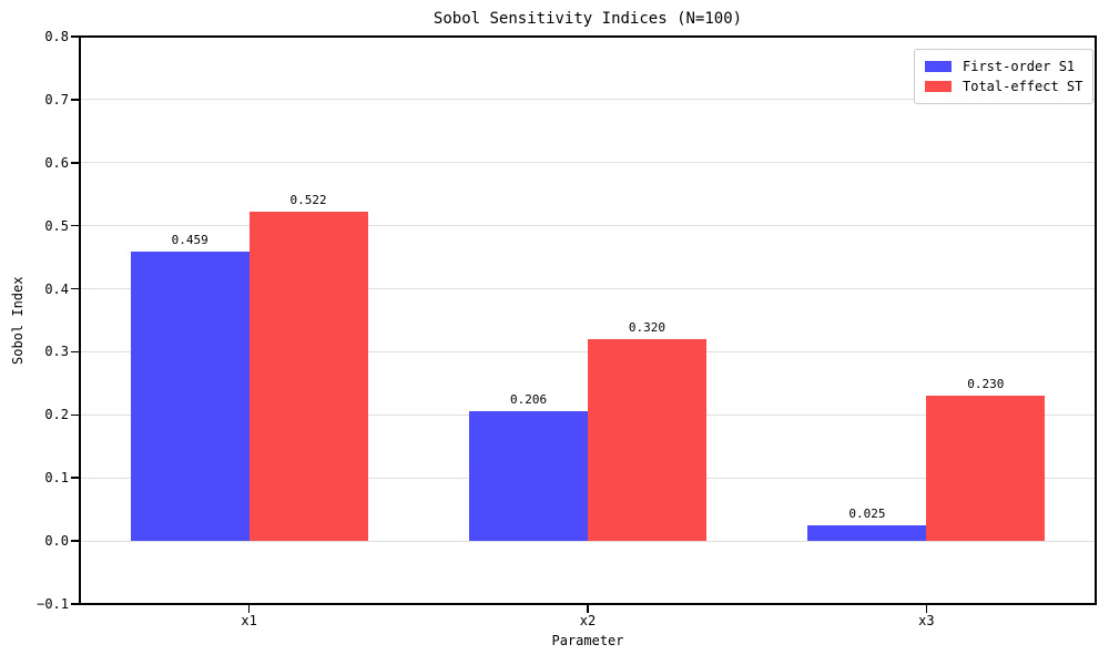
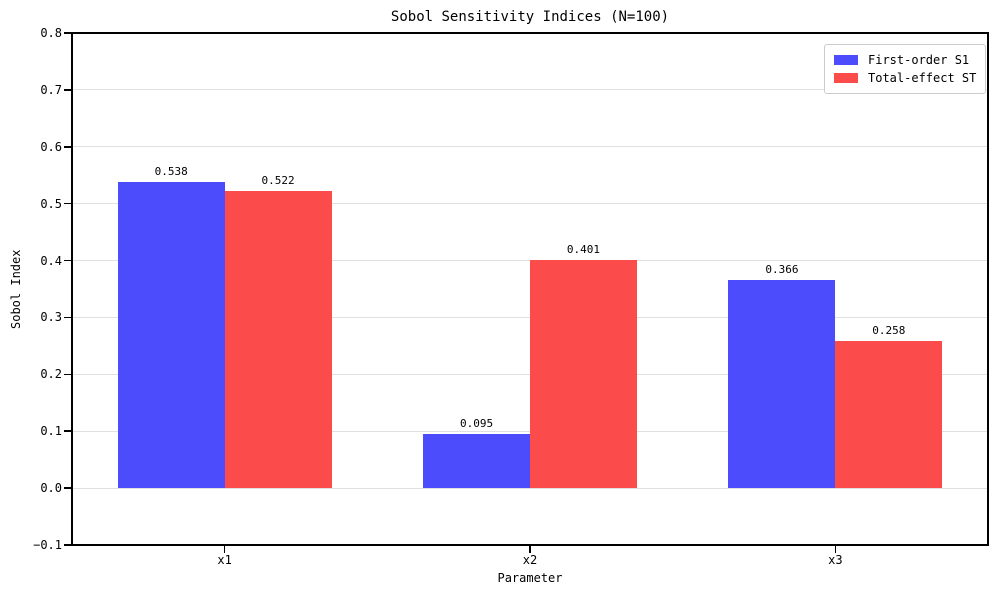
First-order S1/x1: 0.459 -> 0.538
First-order S1/x2: 0.206 -> 0.095
Total-effect ST/x2: 0.320 -> 0.401
First-order S1/x3: 0.025 -> 0.366
Total-effect ST/x3: 0.230 -> 0.258
